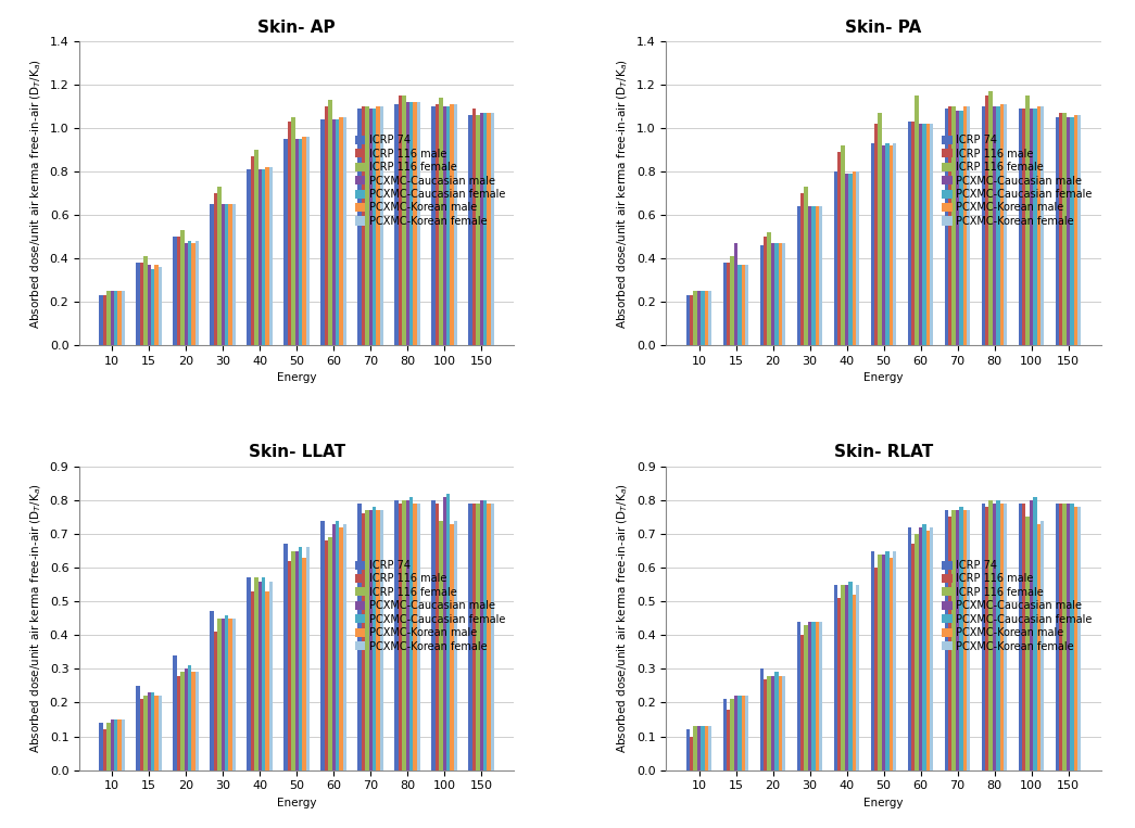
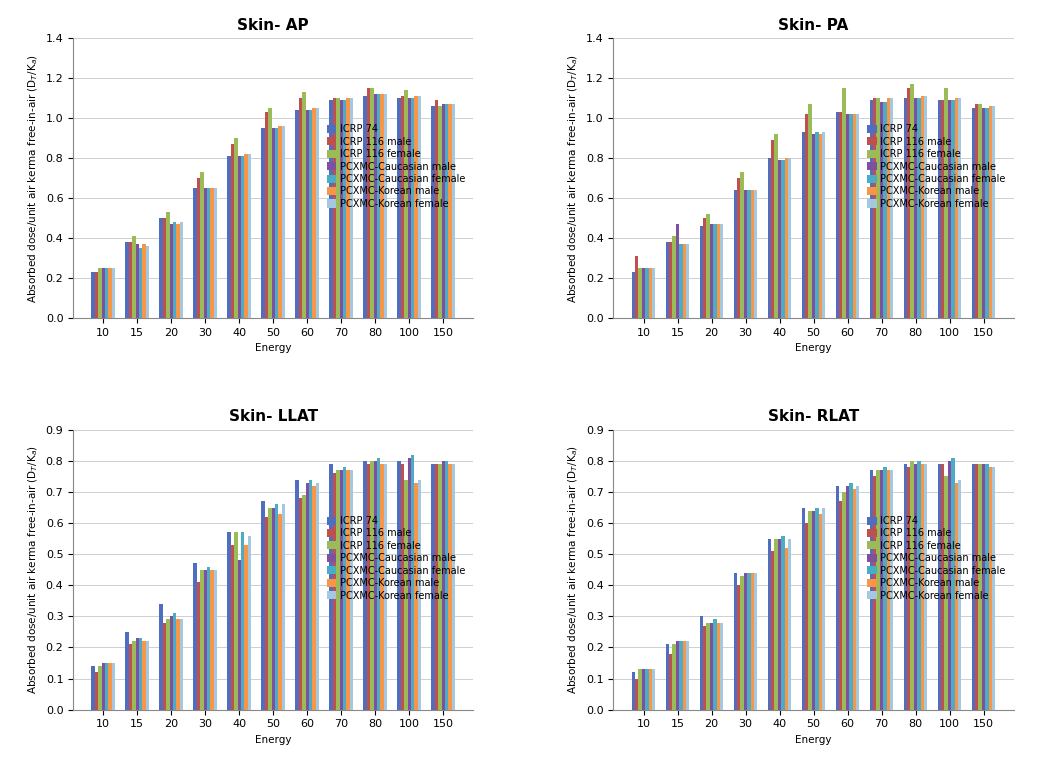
Skin- PA/ICRP 116 male/10: 0.23 -> 0.31
Skin- LLAT/PCXMC-Caucasian male/40: 0.56 -> 0.48
